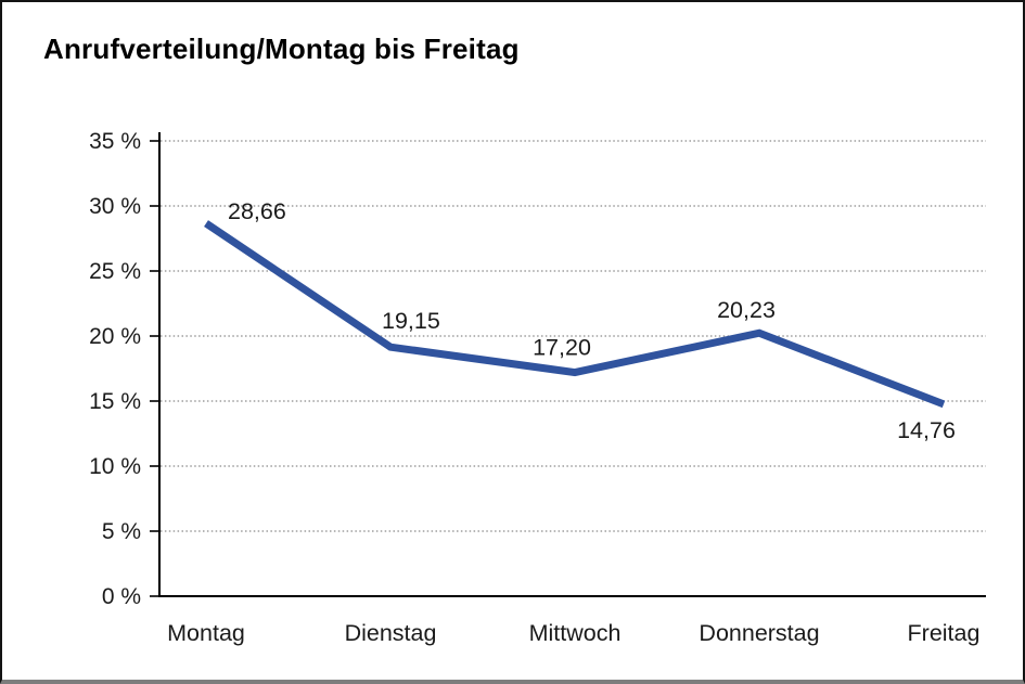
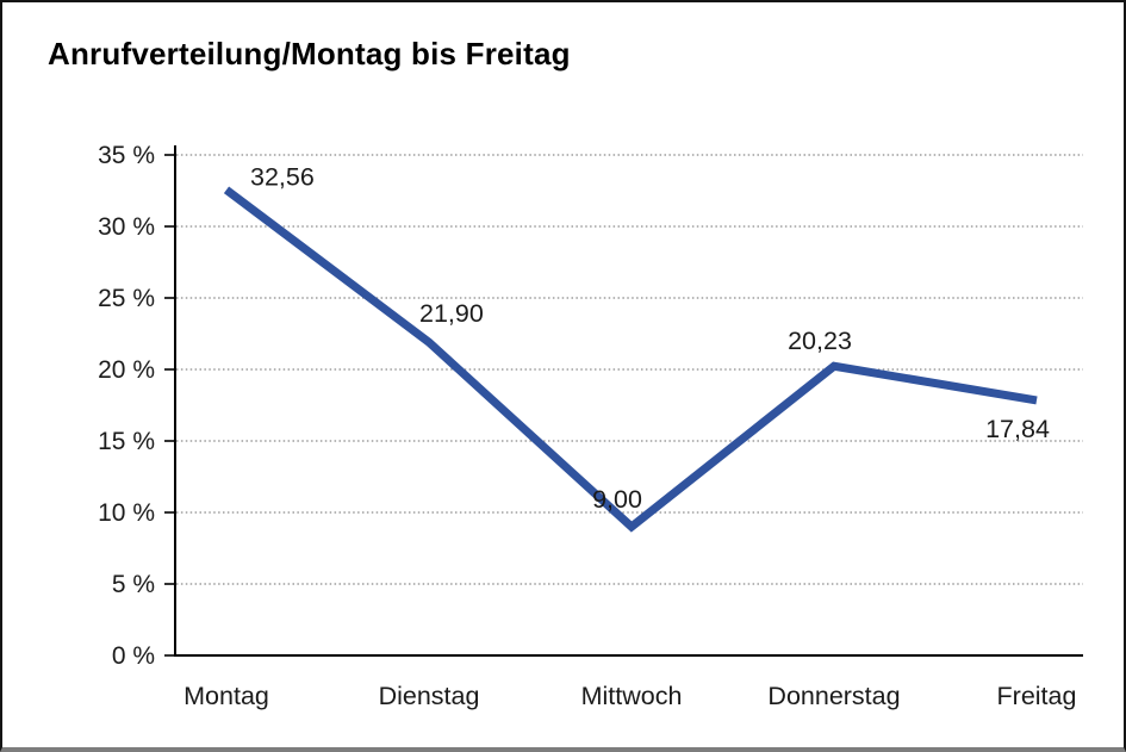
Montag: 28,66 -> 32,56
Dienstag: 19,15 -> 21,90
Mittwoch: 17,20 -> 9,00
Freitag: 14,76 -> 17,84
